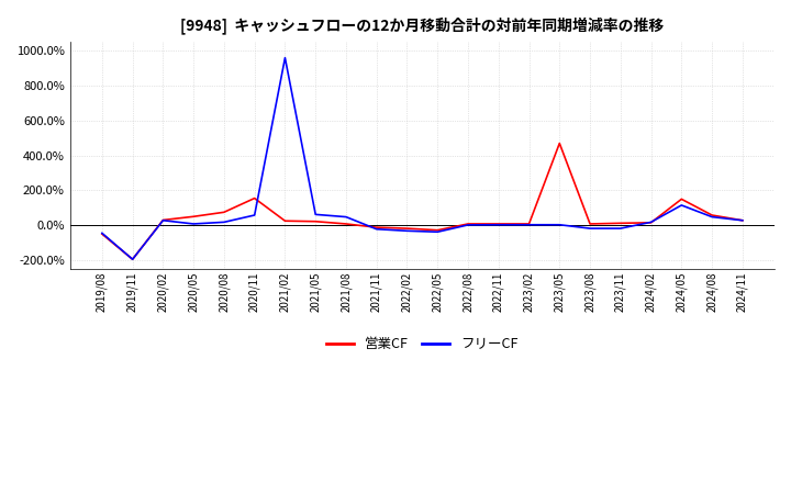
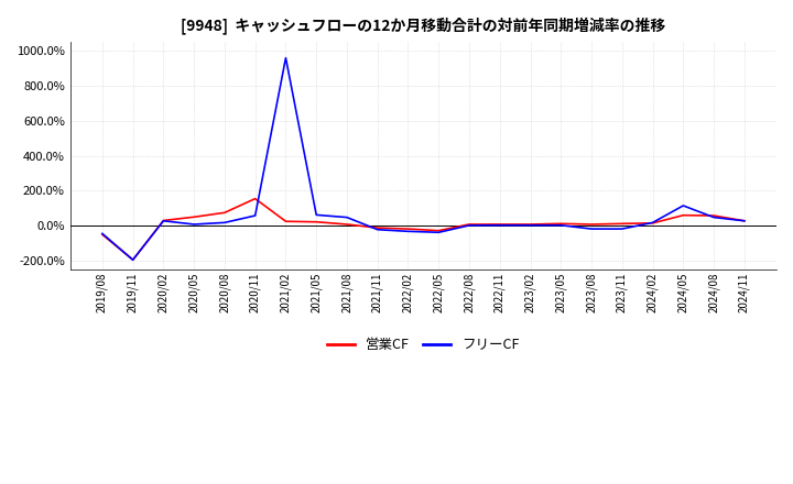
営業CF/2023/05: 470% -> 10%
営業CF/2024/05: 150% -> 60%
